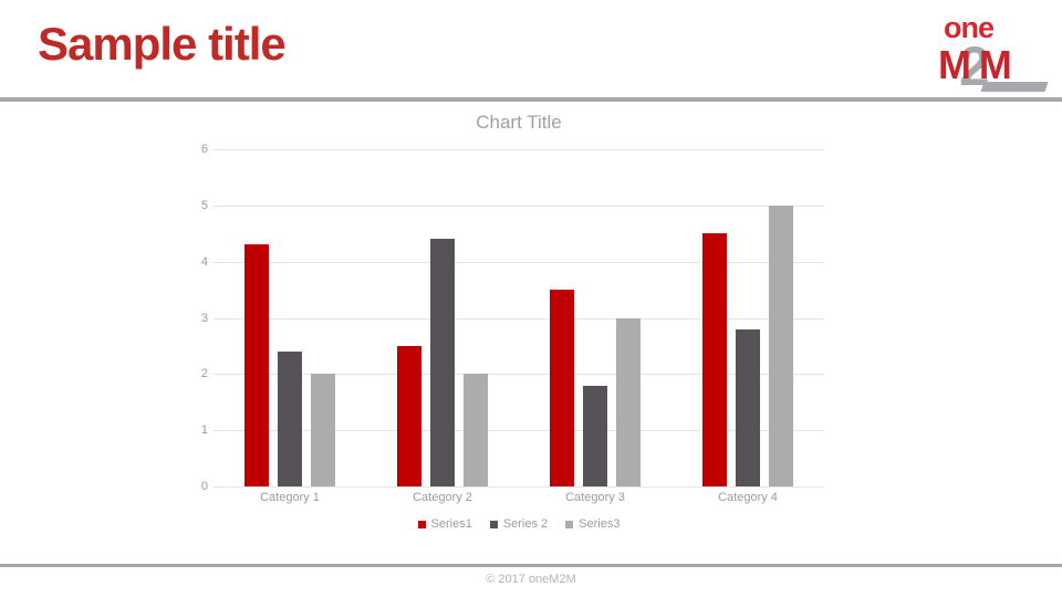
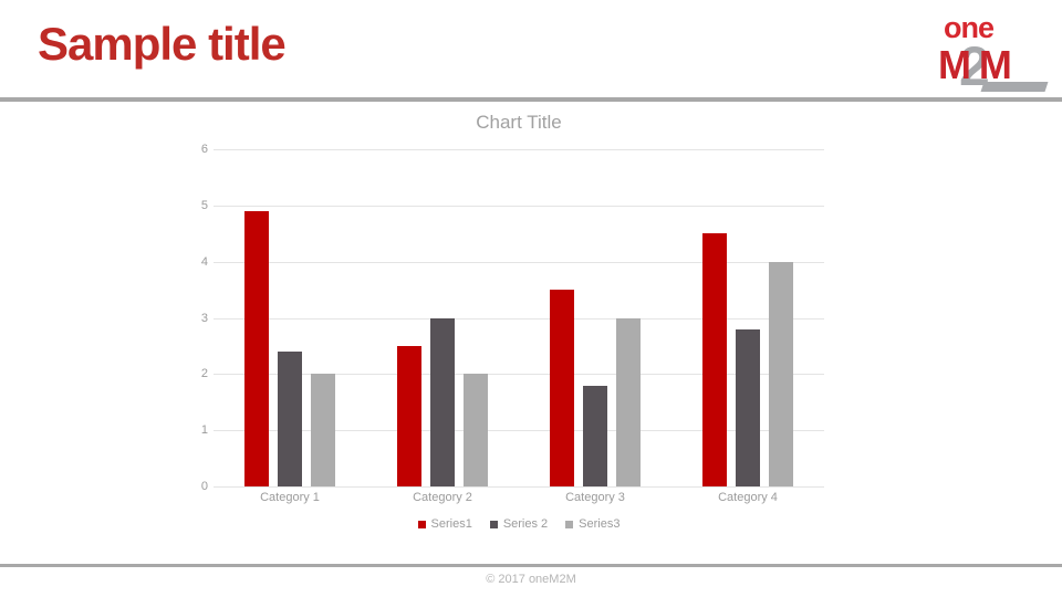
Series1/Category 1: 4.3 -> 4.9
Series 2/Category 2: 4.4 -> 3.0
Series3/Category 4: 5 -> 4
